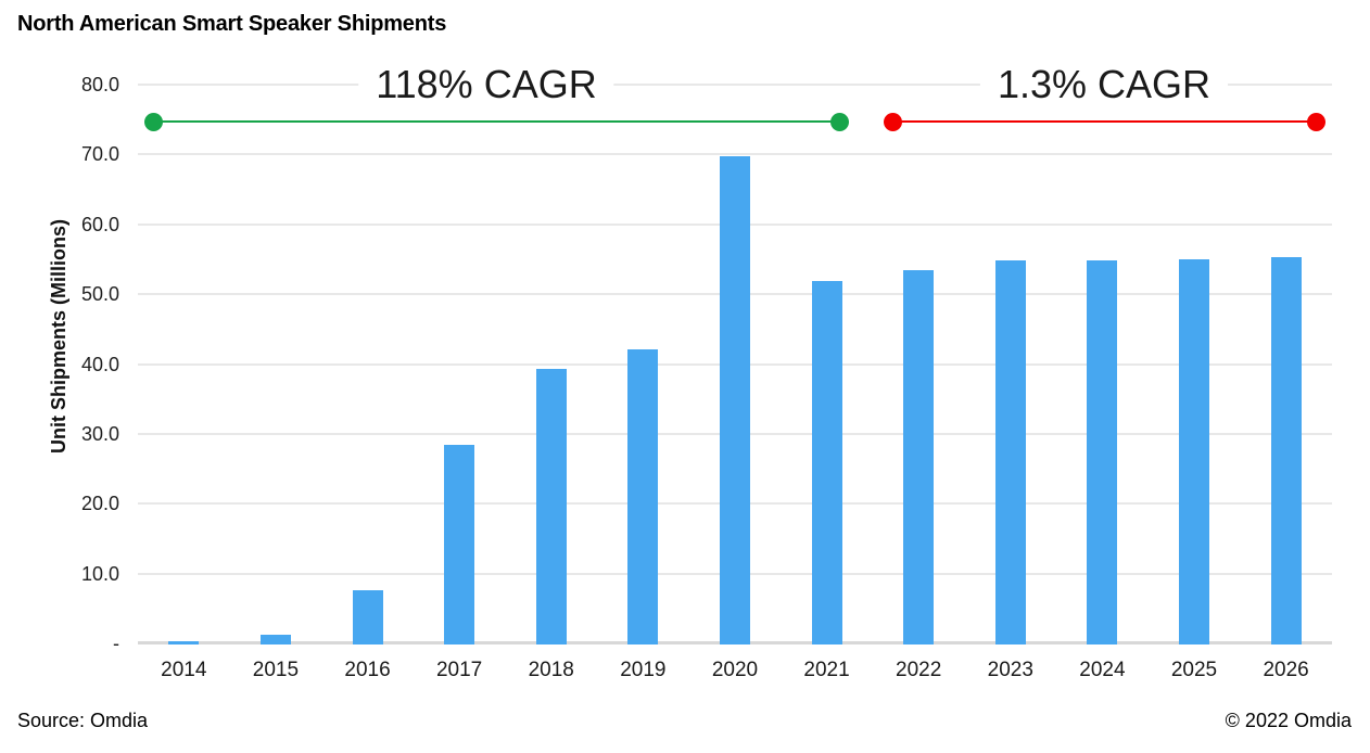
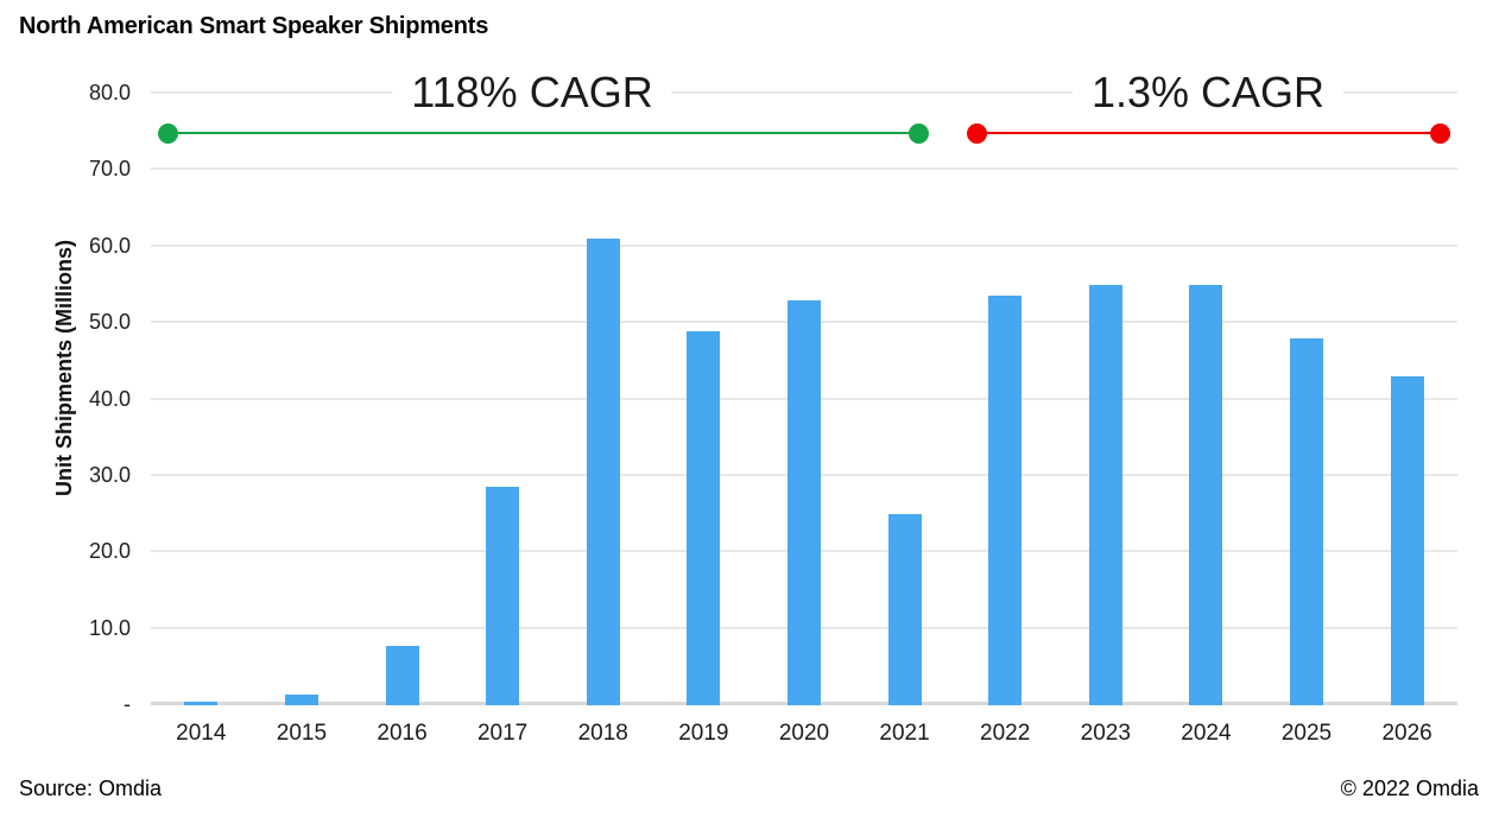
2018: 40 -> 61
2019: 42 -> 49
2020: 70 -> 53
2021: 52 -> 25
2025: 55 -> 48
2026: 55 -> 43
